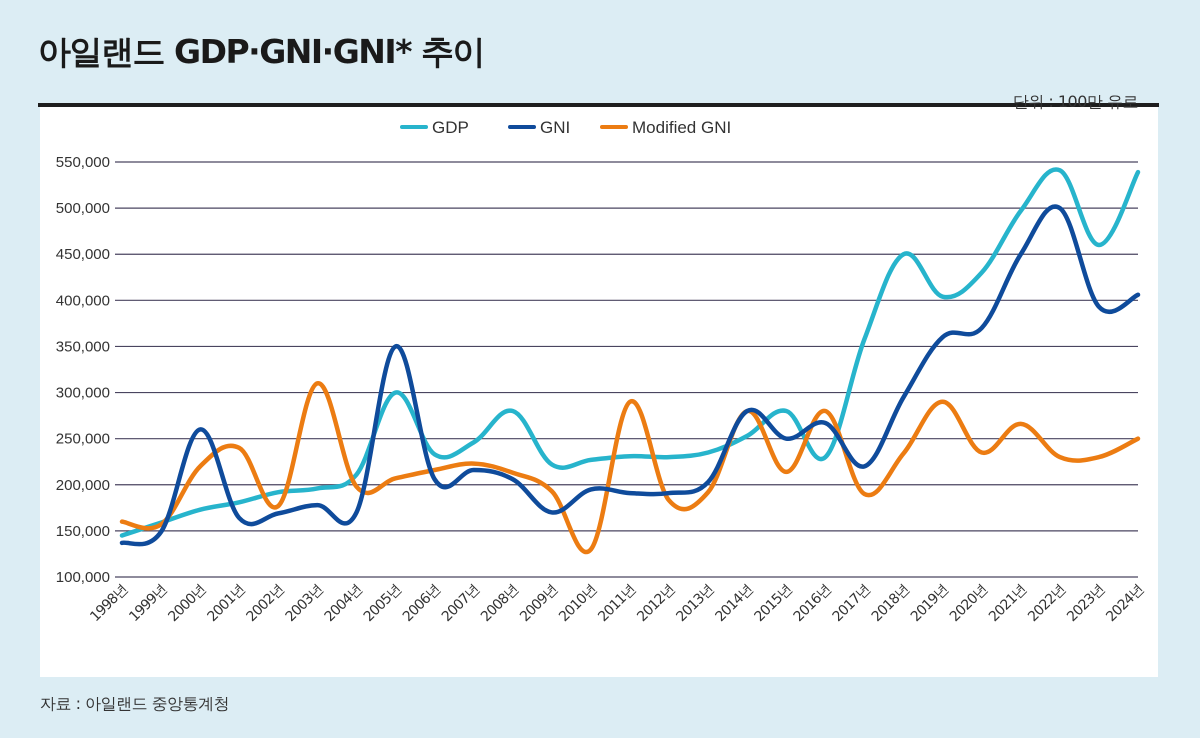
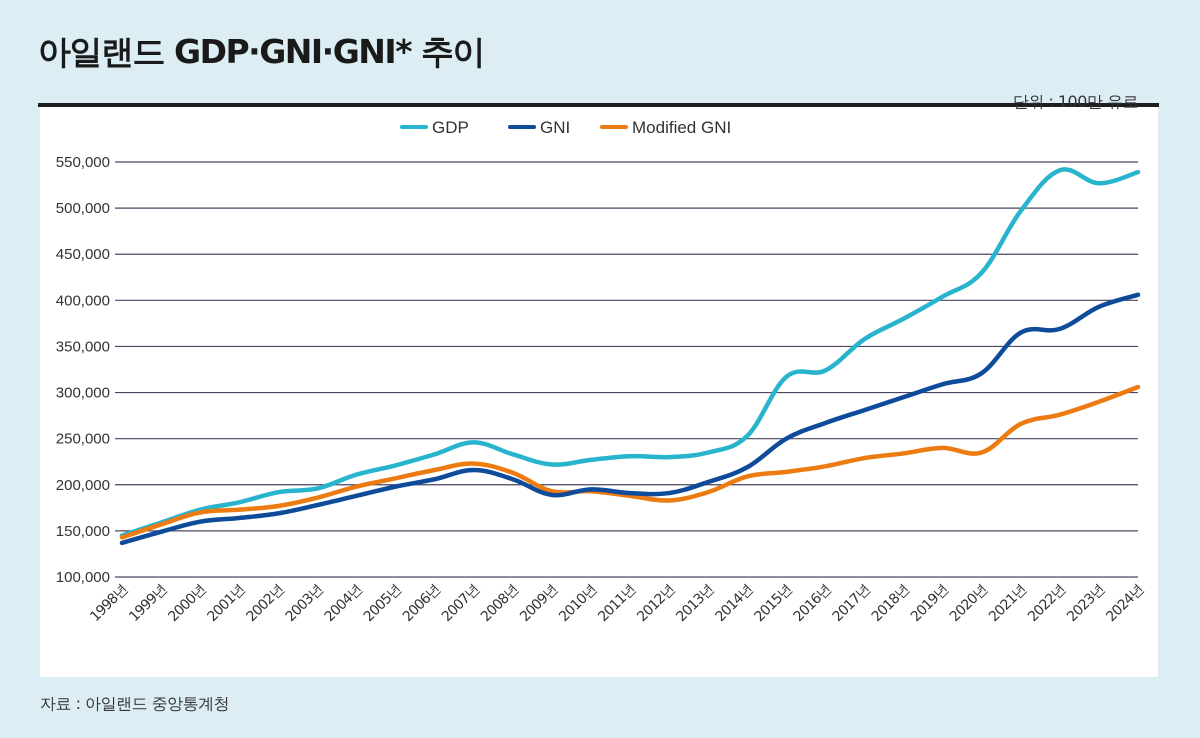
Modified GNI/1998년: 160000 -> 140000
GNI/2000년: 260000 -> 160000
Modified GNI/2000년: 220000 -> 170000
Modified GNI/2001년: 240000 -> 170000
Modified GNI/2003년: 310000 -> 190000
GNI/2004년: 170000 -> 190000
GDP/2005년: 300000 -> 220000
GNI/2005년: 350000 -> 200000
GDP/2008년: 280000 -> 230000
GNI/2009년: 170000 -> 190000
Modified GNI/2010년: 130000 -> 190000
Modified GNI/2011년: 290000 -> 190000
GNI/2014년: 280000 -> 220000
Modified GNI/2014년: 280000 -> 210000
GDP/2015년: 280000 -> 320000
GDP/2016년: 230000 -> 320000
Modified GNI/2016년: 280000 -> 220000
GNI/2017년: 220000 -> 280000
Modified GNI/2017년: 190000 -> 230000
GDP/2018년: 450000 -> 380000
GNI/2019년: 360000 -> 310000
Modified GNI/2019년: 290000 -> 240000
GNI/2020년: 370000 -> 320000
GNI/2021년: 450000 -> 360000
GNI/2022년: 500000 -> 370000
Modified GNI/2022년: 230000 -> 280000
GDP/2023년: 460000 -> 530000
Modified GNI/2023년: 230000 -> 290000
Modified GNI/2024년: 250000 -> 310000
